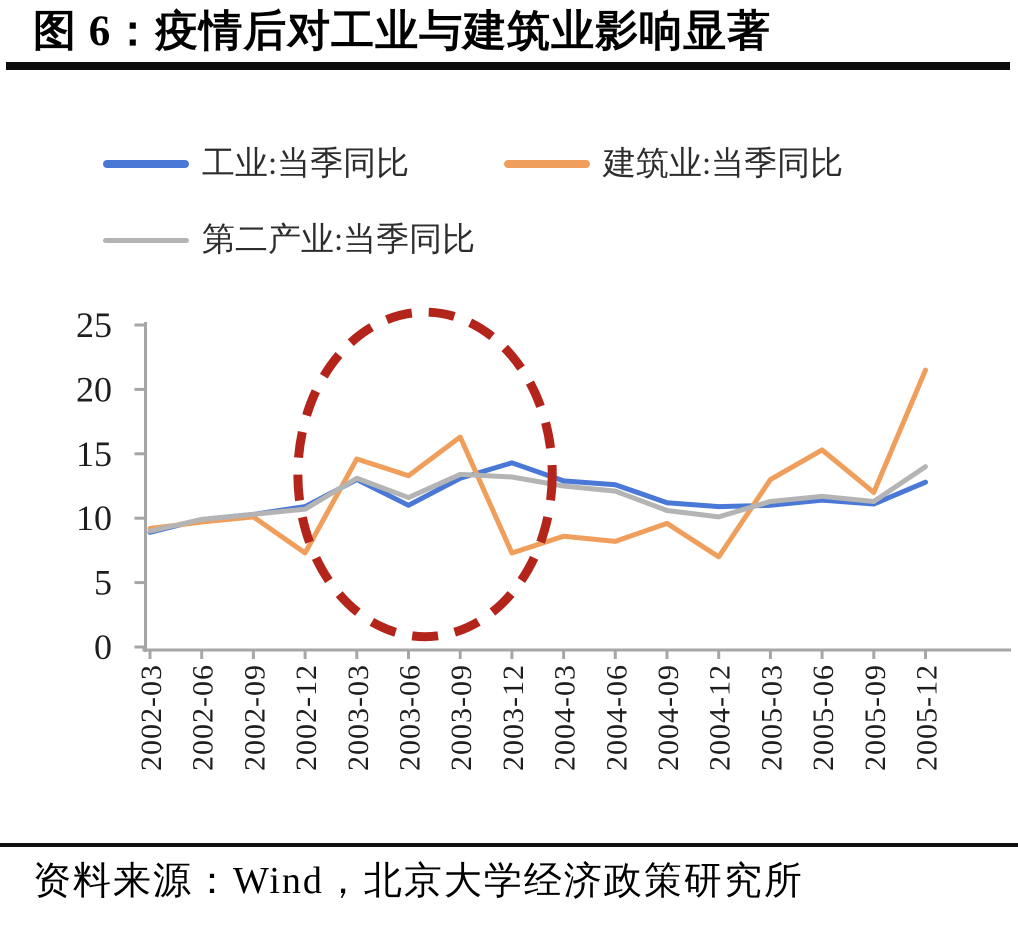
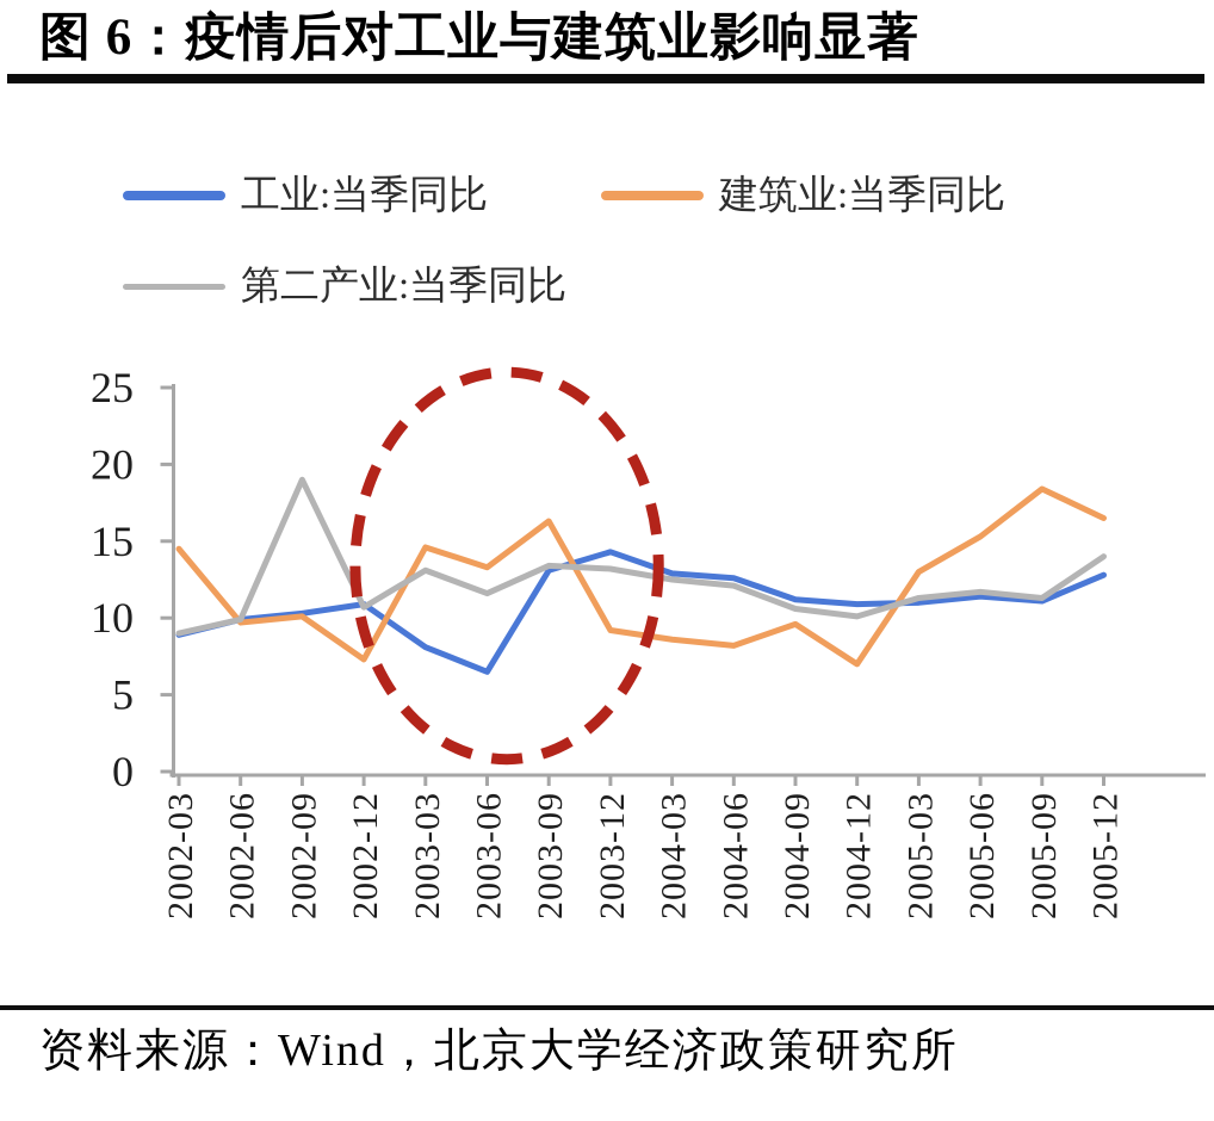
建筑业:当季同比/2002-03: 9.2 -> 14.5
第二产业:当季同比/2002-09: 10.3 -> 19.0
工业:当季同比/2003-03: 13.0 -> 8.1
工业:当季同比/2003-06: 11.0 -> 6.5
建筑业:当季同比/2003-12: 7.3 -> 9.2
建筑业:当季同比/2005-09: 12.0 -> 18.4
建筑业:当季同比/2005-12: 21.5 -> 16.5
